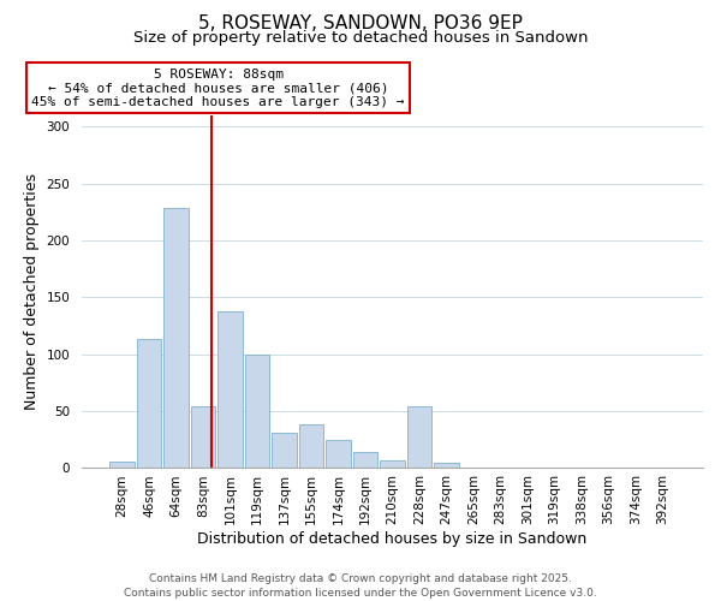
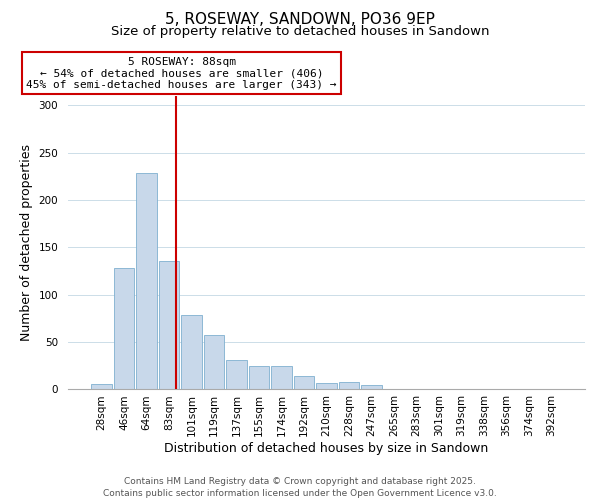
46sqm: 114 -> 128
83sqm: 54 -> 136
101sqm: 138 -> 79
119sqm: 100 -> 57
155sqm: 38 -> 25
228sqm: 54 -> 8
